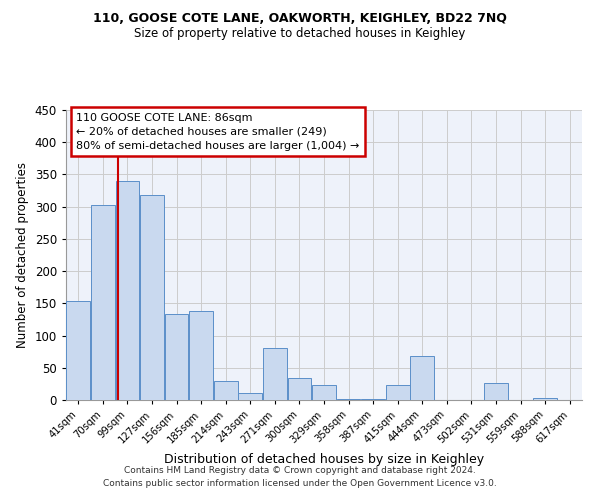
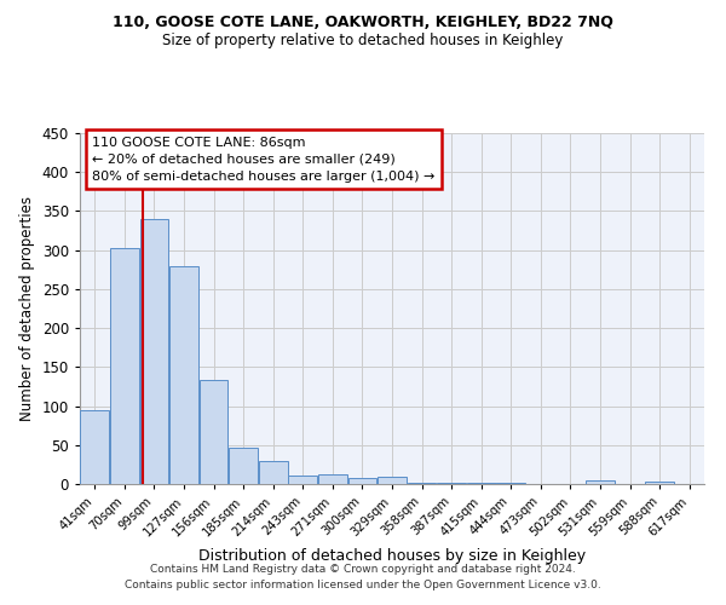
41sqm: 154 -> 95
127sqm: 318 -> 280
185sqm: 138 -> 47
271sqm: 80 -> 13
300sqm: 34 -> 8
329sqm: 24 -> 9
415sqm: 24 -> 2
444sqm: 68 -> 1
531sqm: 26 -> 4
